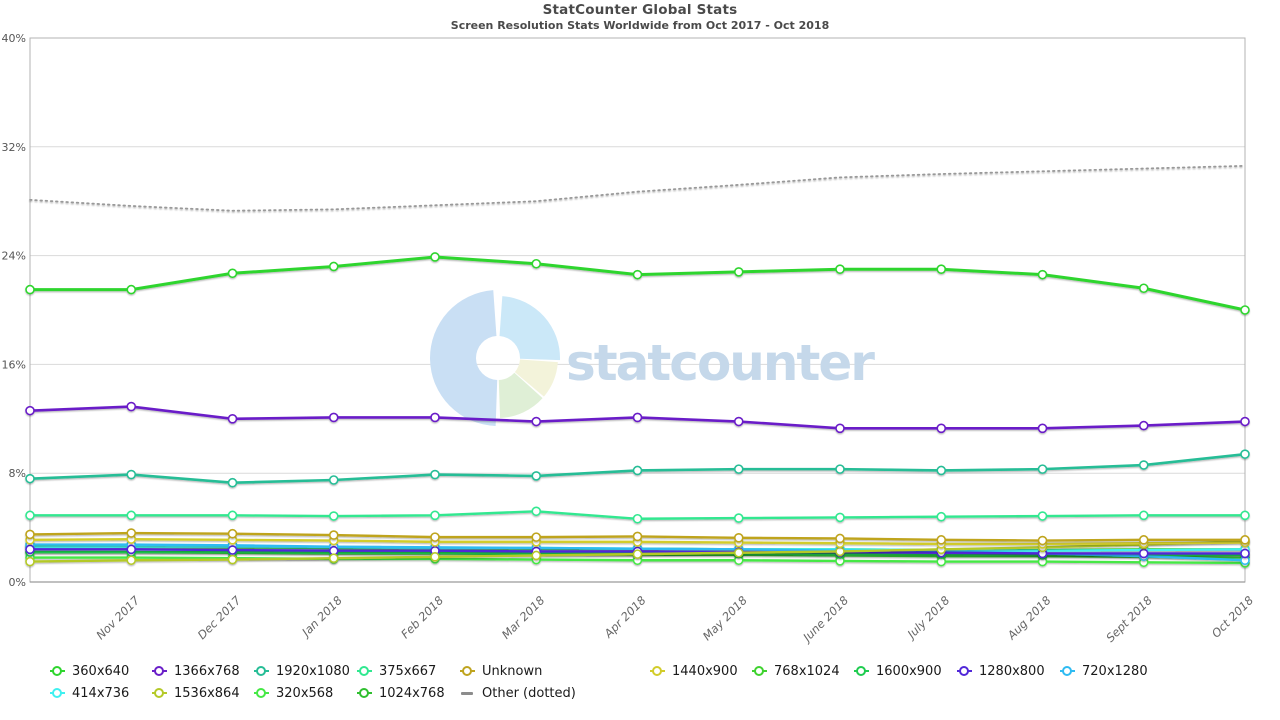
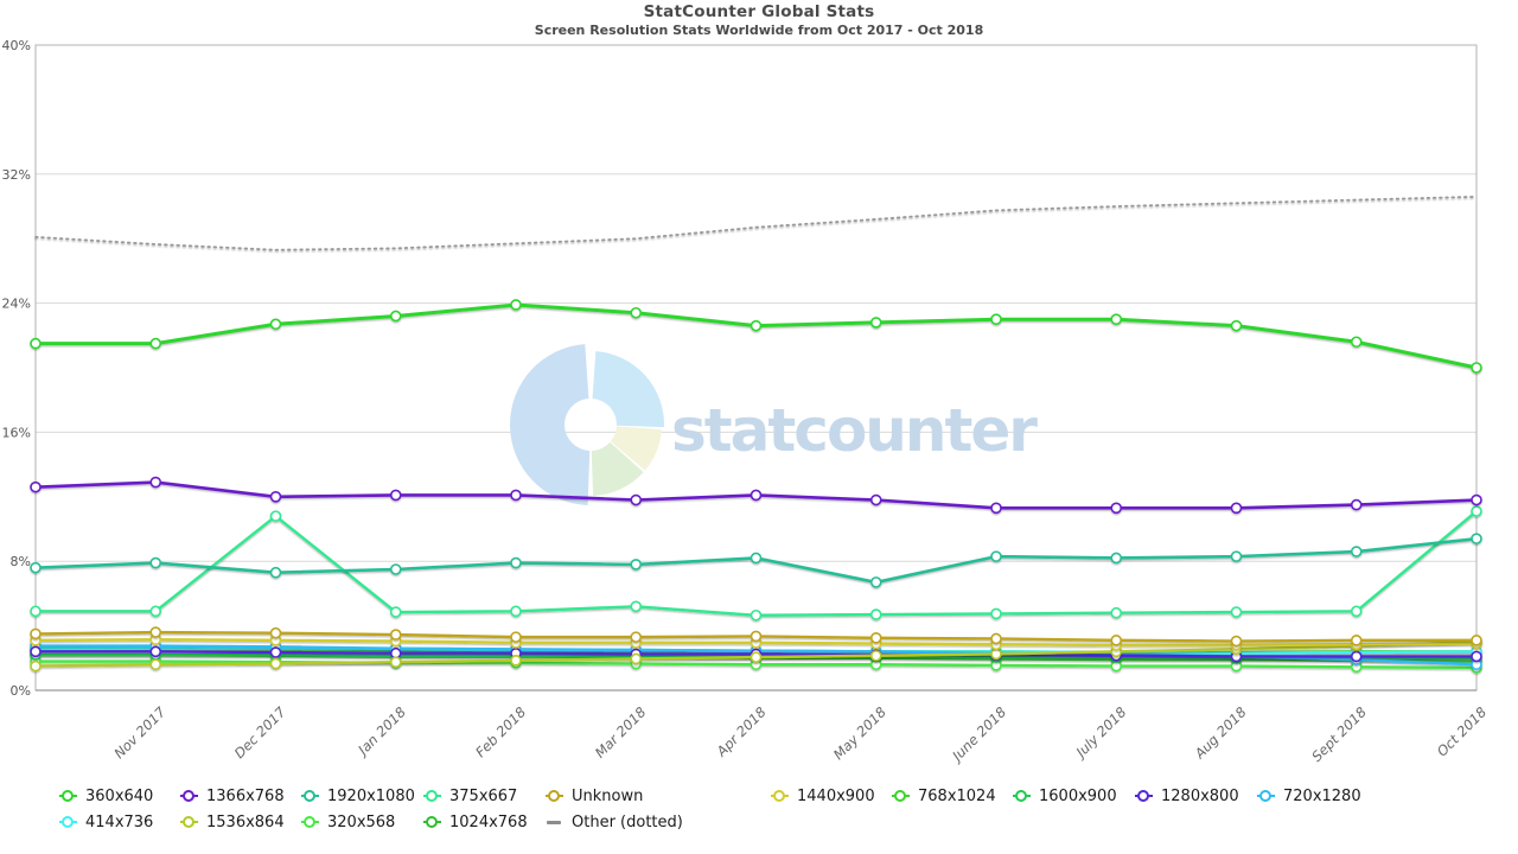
375x667/Dec 2017: 4.9% -> 10.8%
1920x1080/May 2018: 8.3% -> 6.7%
375x667/Oct 2018: 4.9% -> 11.1%
